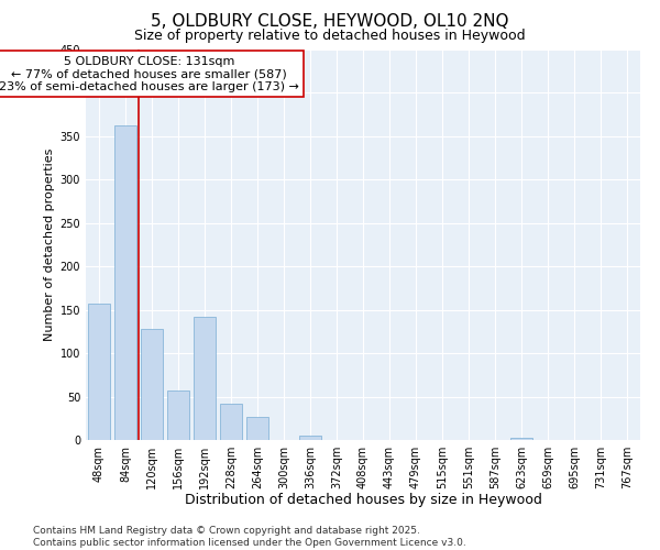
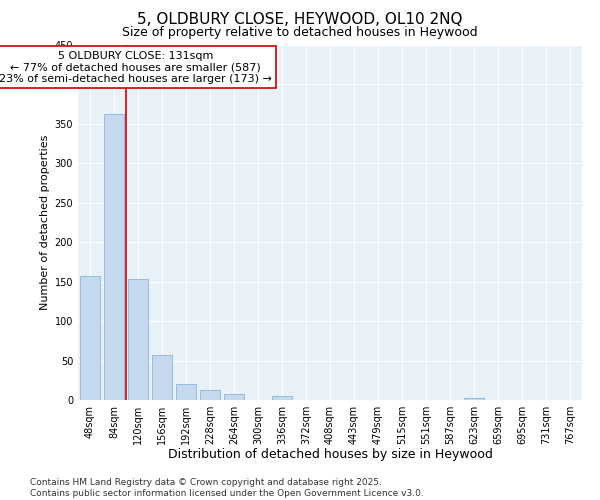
120sqm: 128 -> 153
192sqm: 142 -> 20
228sqm: 42 -> 13
264sqm: 26 -> 7
